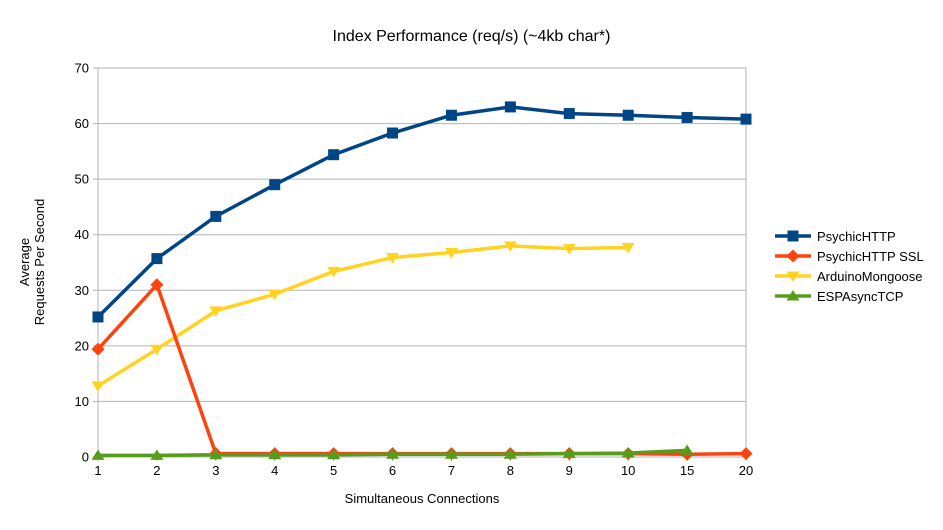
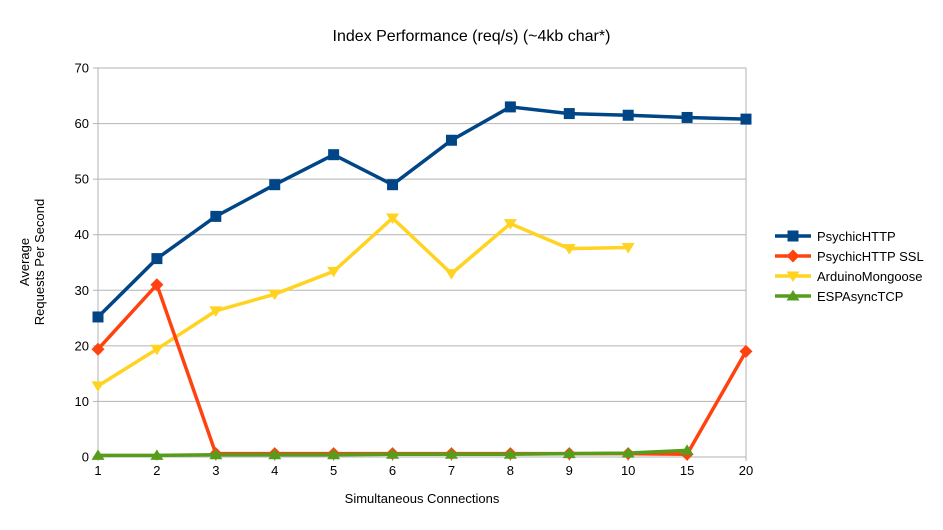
PsychicHTTP/6: 58 -> 49
ArduinoMongoose/6: 36 -> 43
PsychicHTTP/7: 62 -> 57
ArduinoMongoose/7: 37 -> 33
ArduinoMongoose/8: 38 -> 42
PsychicHTTP SSL/20: 1 -> 19
